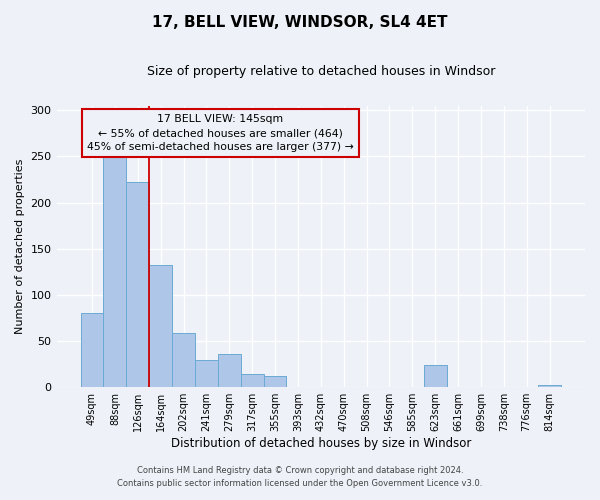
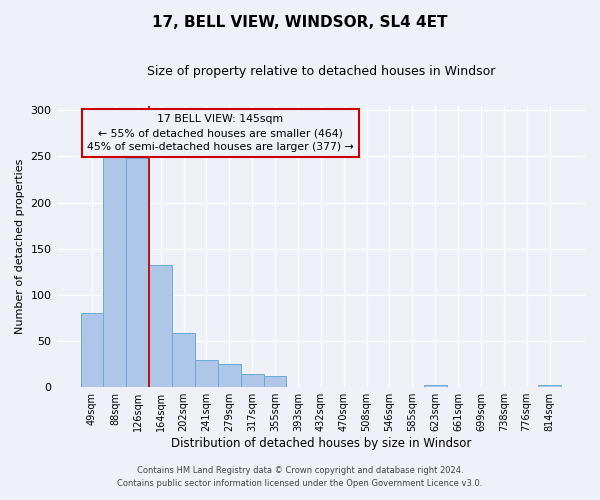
126sqm: 222 -> 248
279sqm: 36 -> 25
623sqm: 24 -> 2
